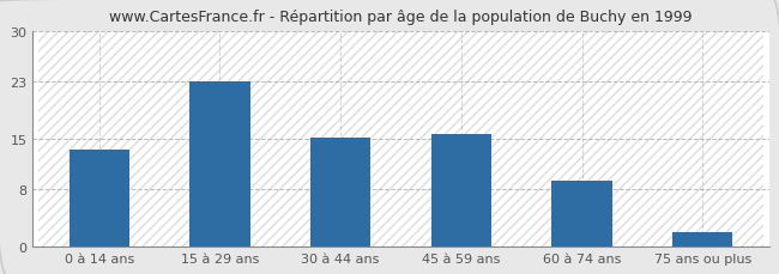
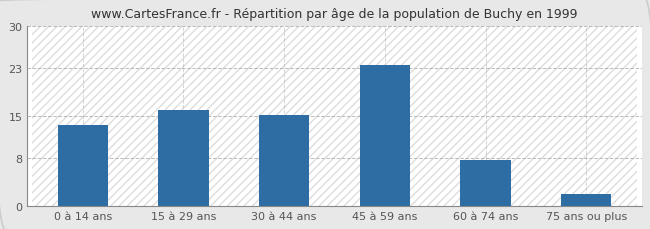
15 à 29 ans: 23.0 -> 16.0
45 à 59 ans: 15.6 -> 23.5
60 à 74 ans: 9.2 -> 7.7
